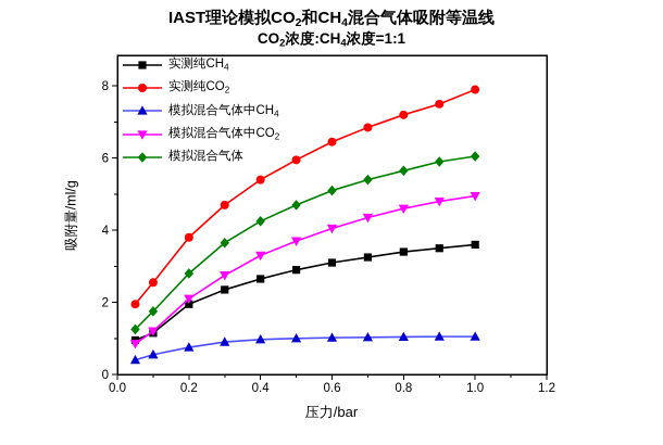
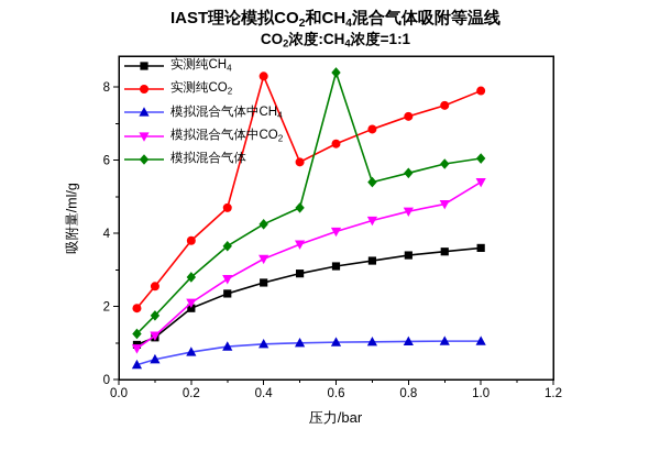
实测纯CO2/0.4: 5.4 -> 8.3
模拟混合气体/0.6: 5.1 -> 8.4
模拟混合气体中CO2/1.0: 5.0 -> 5.4
